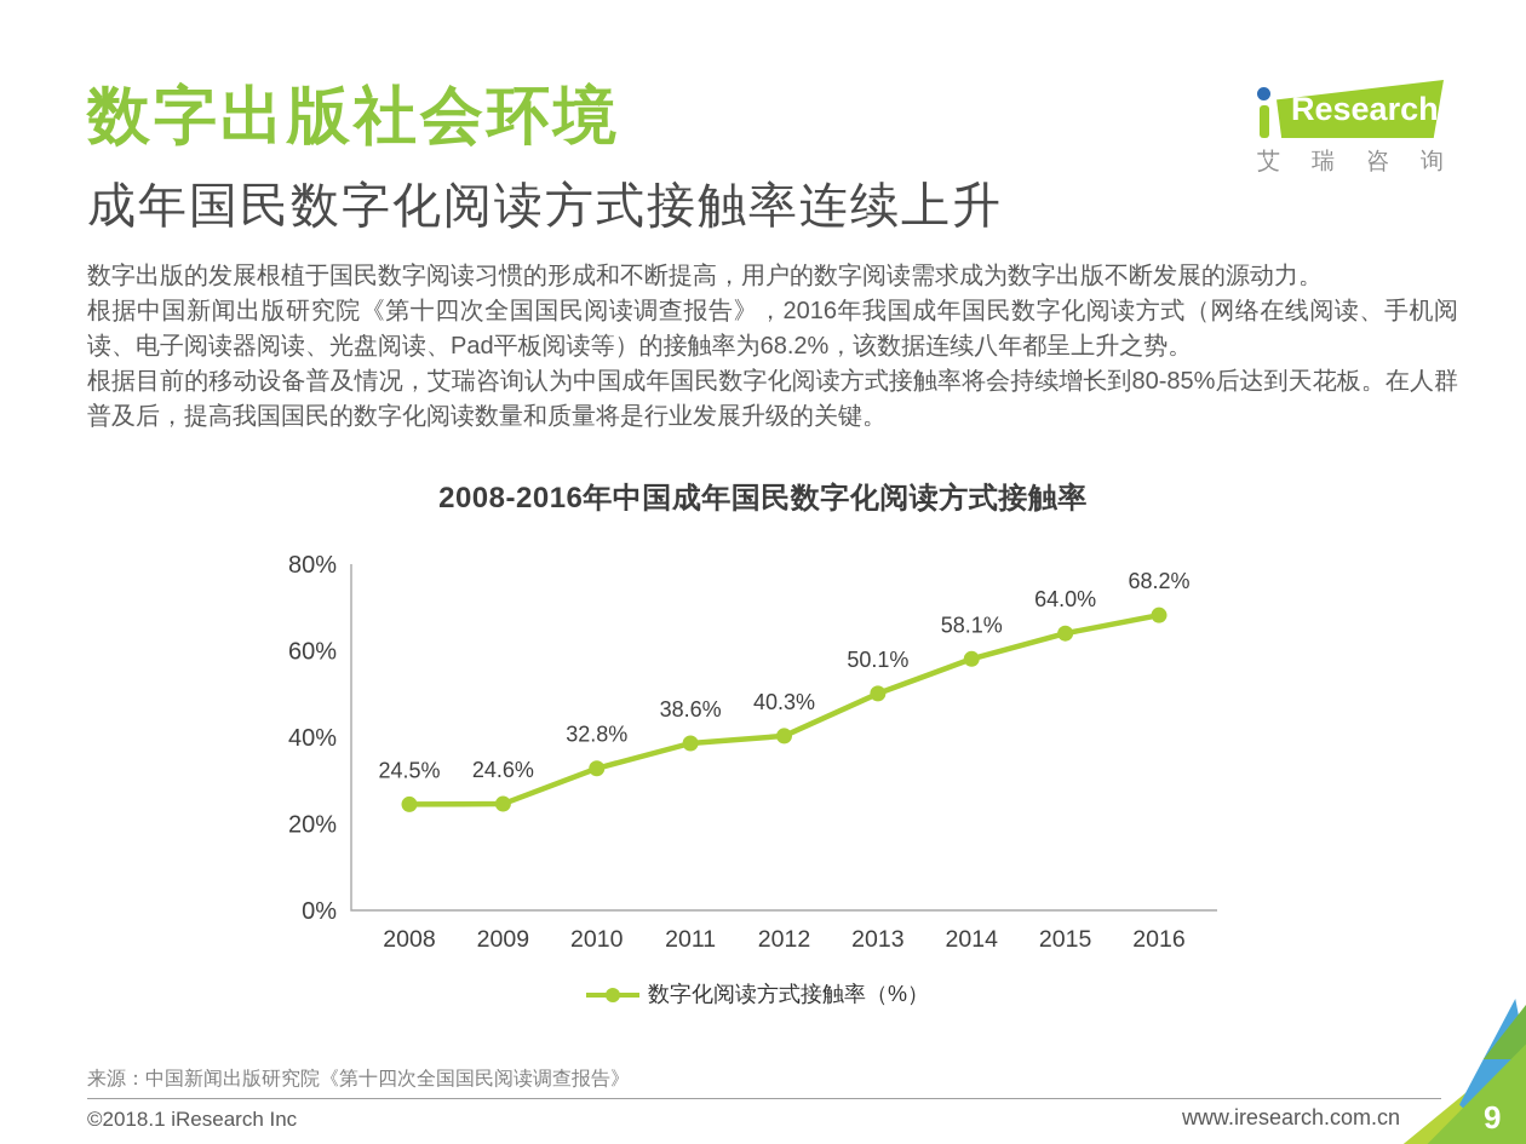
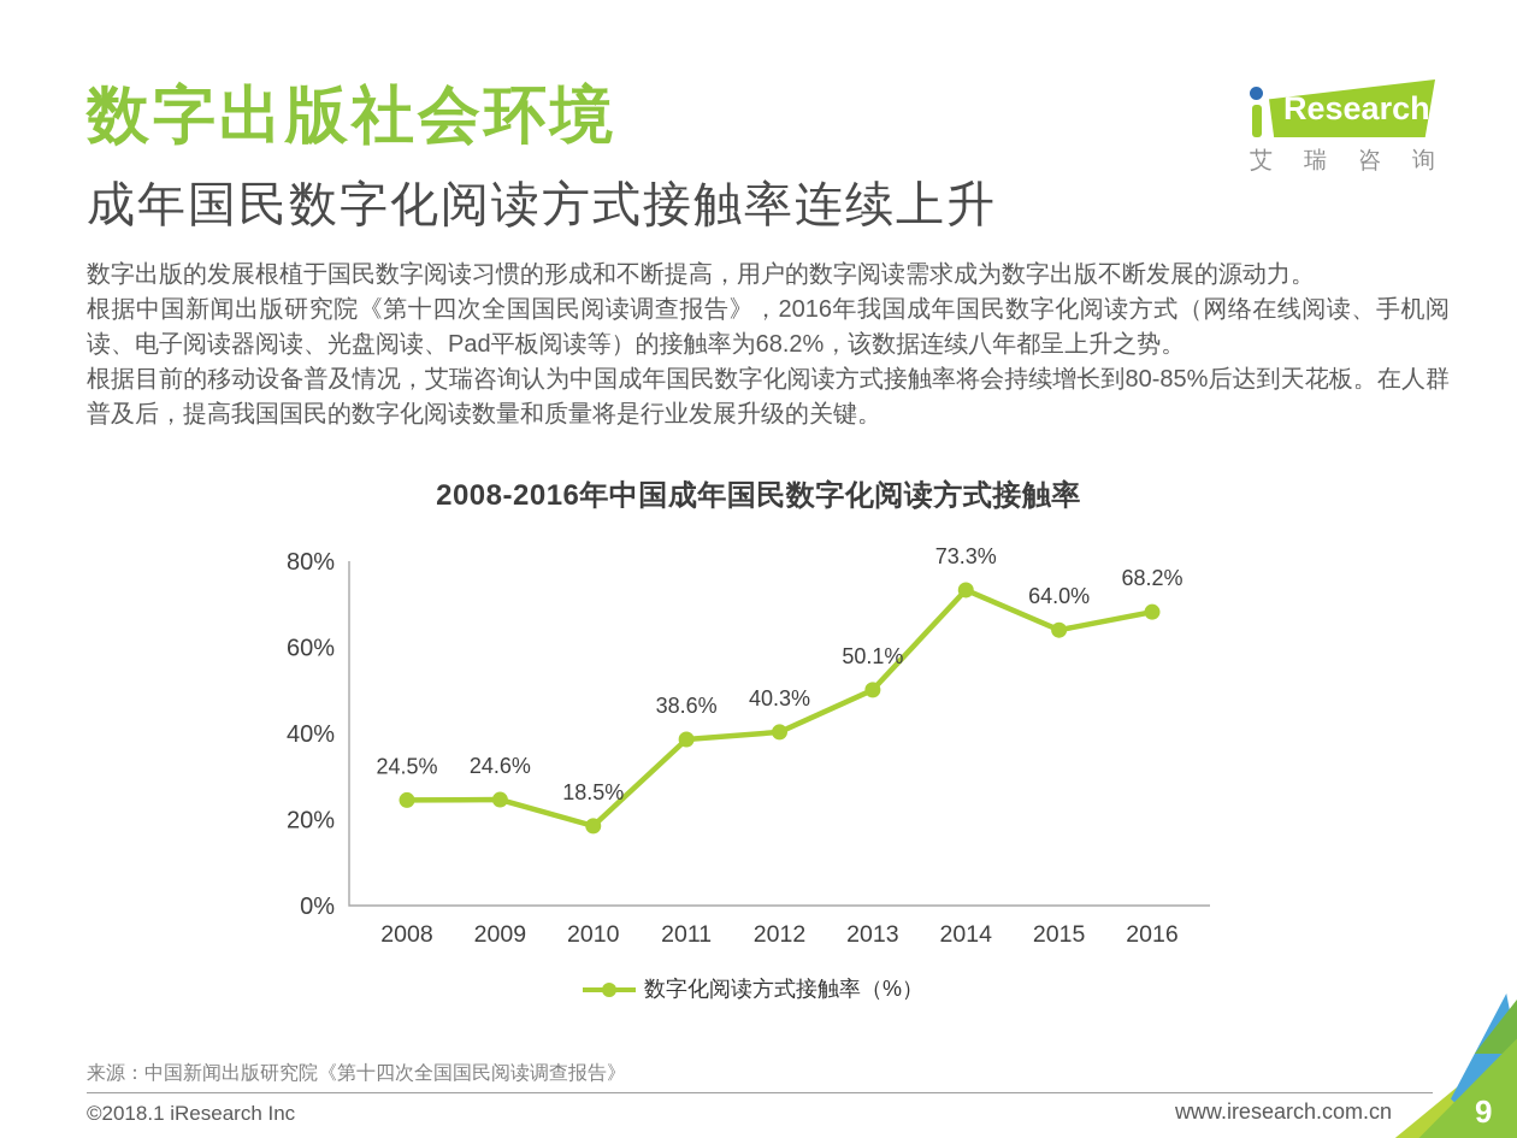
2010: 32.8% -> 18.5%
2014: 58.1% -> 73.3%
